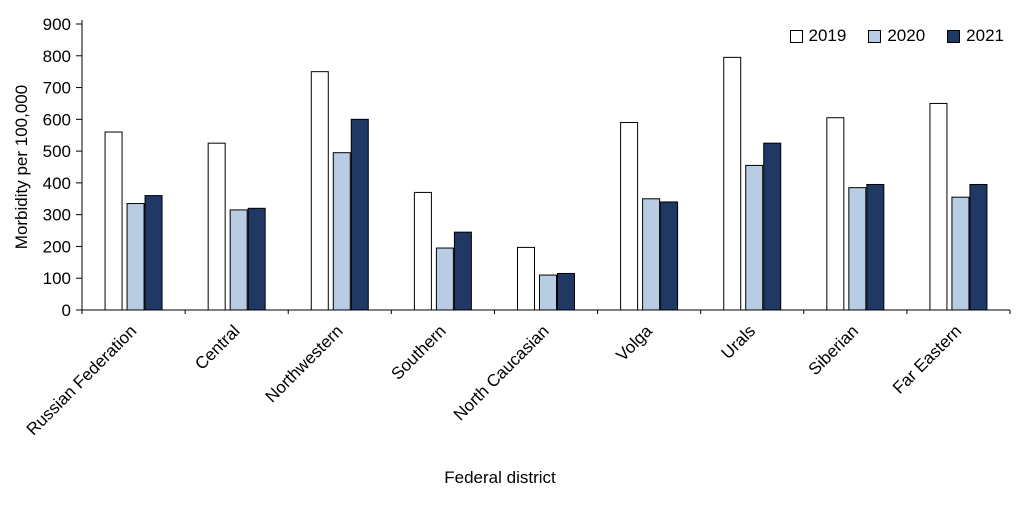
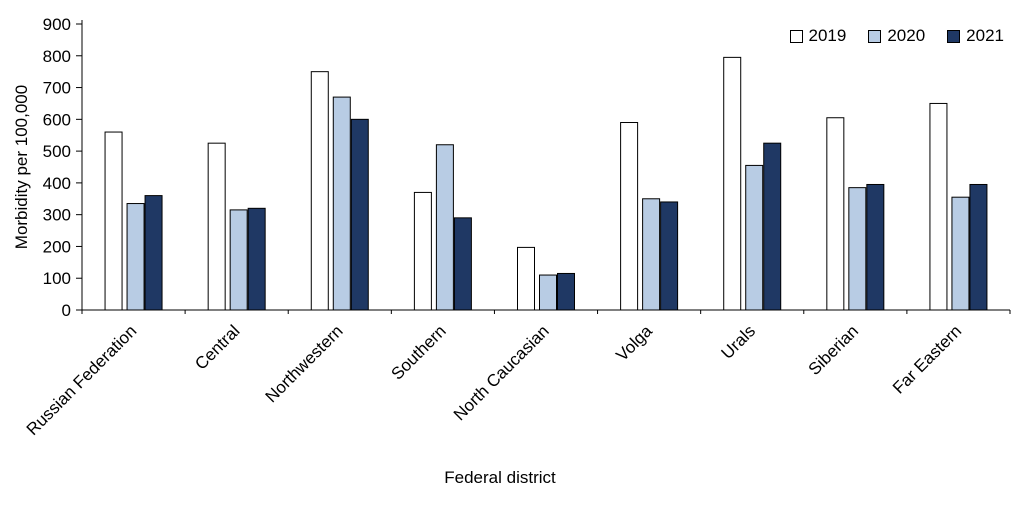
2020/Northwestern: 500 -> 670
2020/Southern: 200 -> 520
2021/Southern: 240 -> 290
